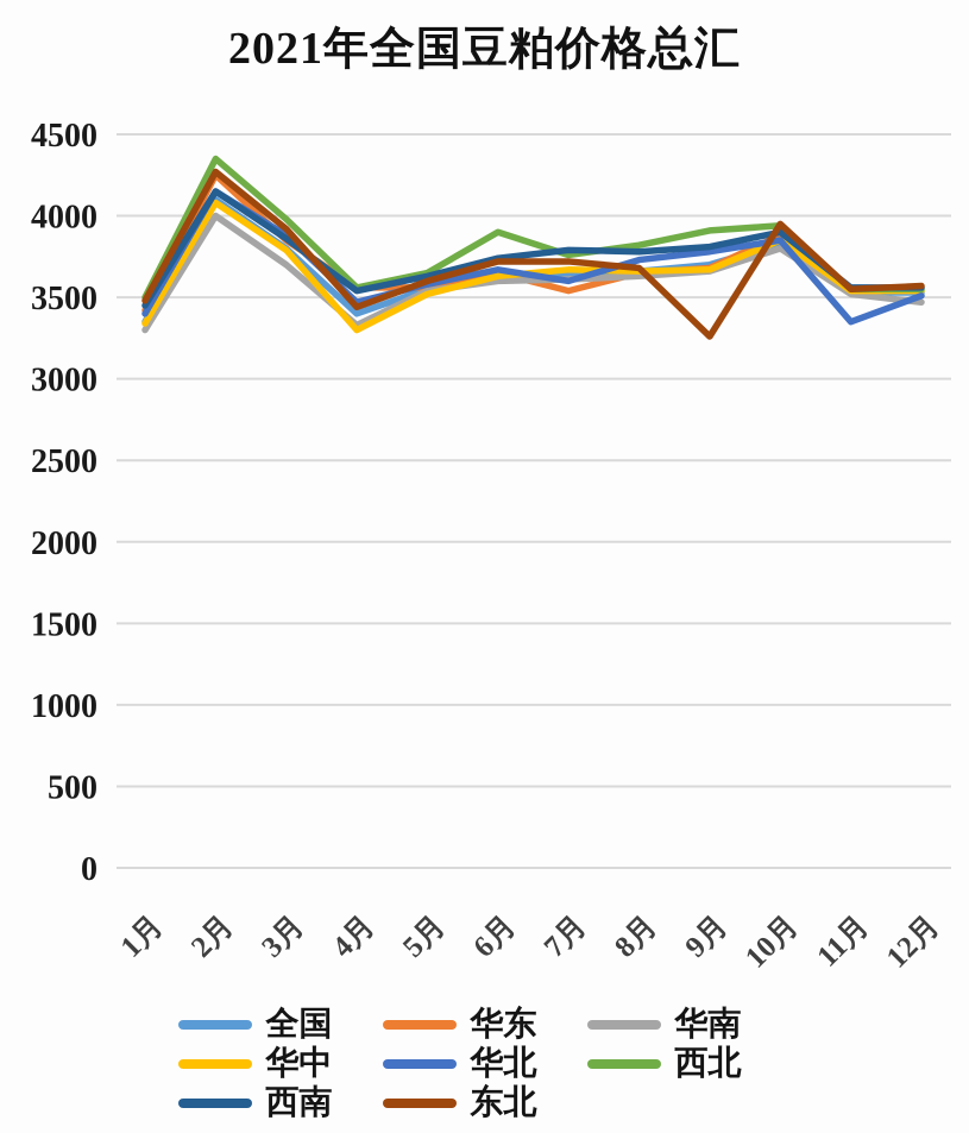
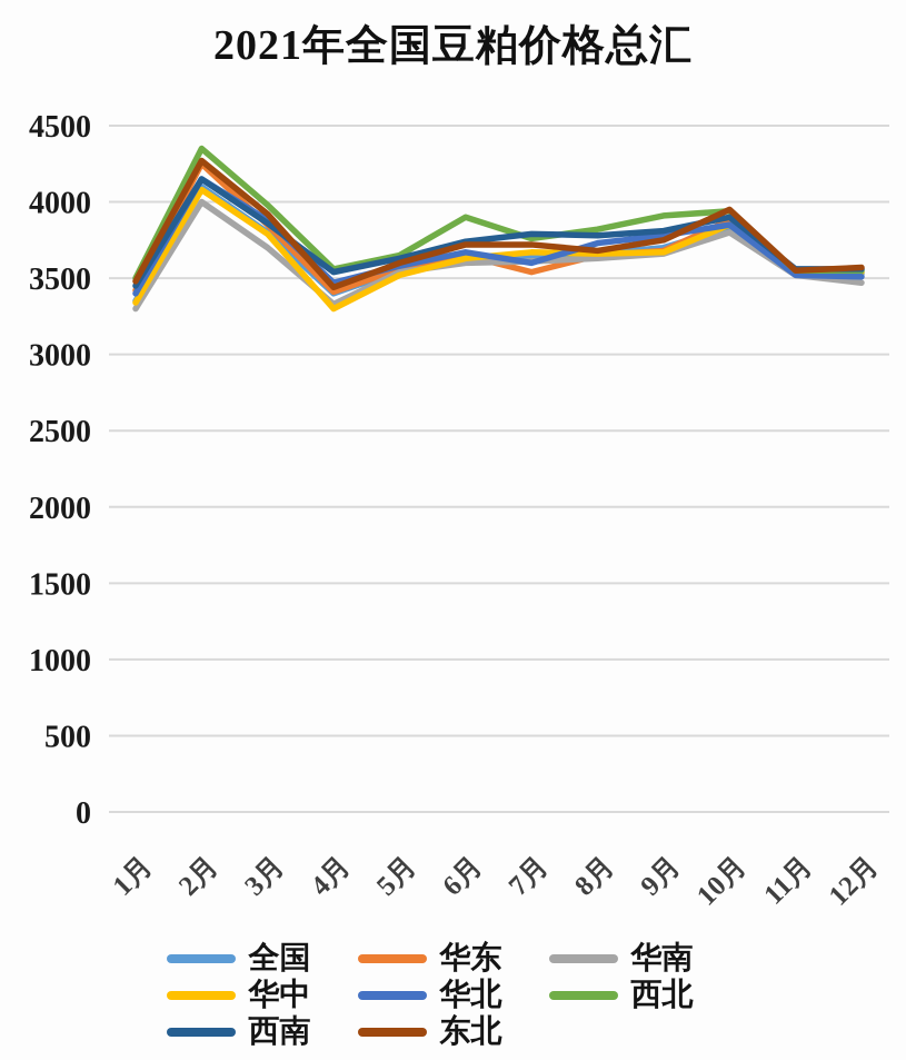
华东/4月: 3560 -> 3410
东北/9月: 3260 -> 3750
华北/11月: 3350 -> 3520
